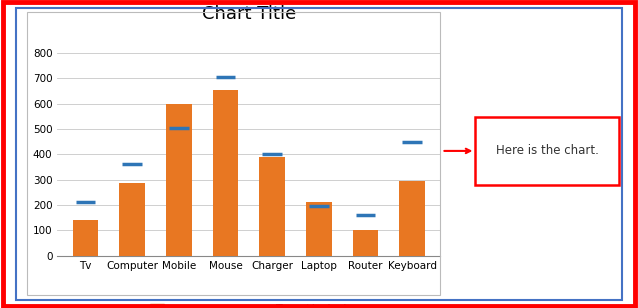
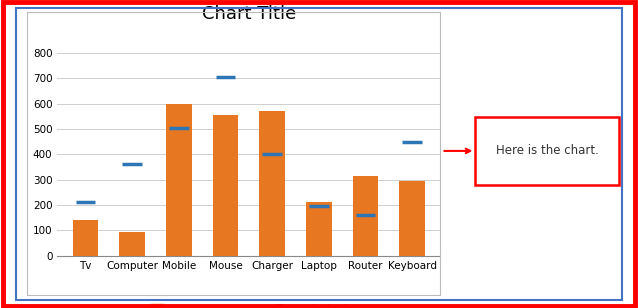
Computer: 285 -> 95
Mouse: 655 -> 555
Charger: 390 -> 570
Router: 100 -> 315
